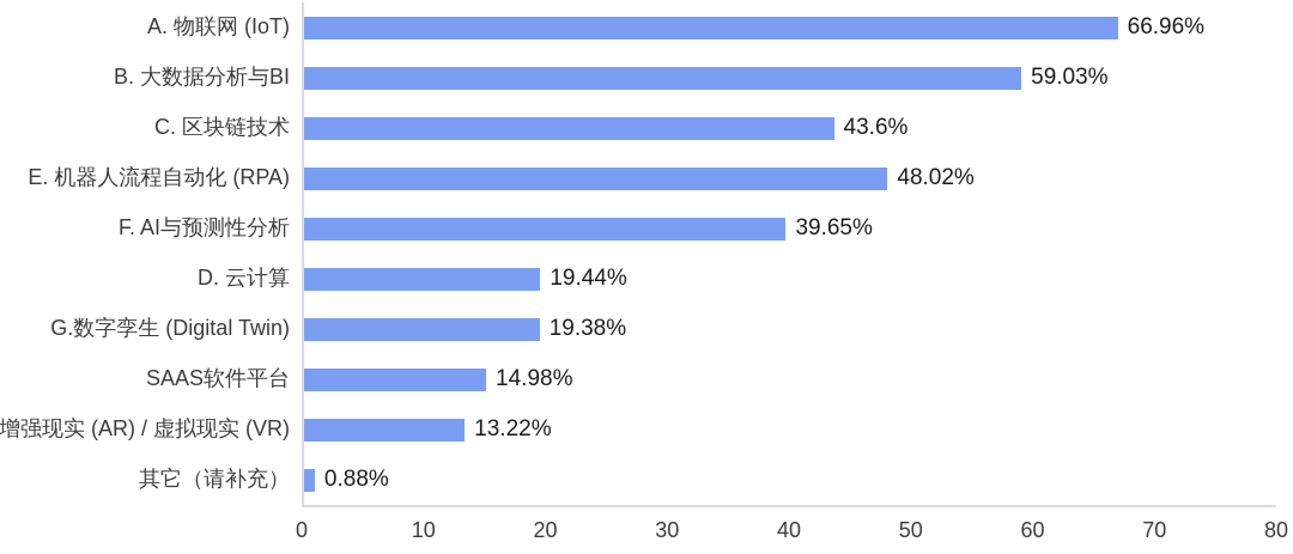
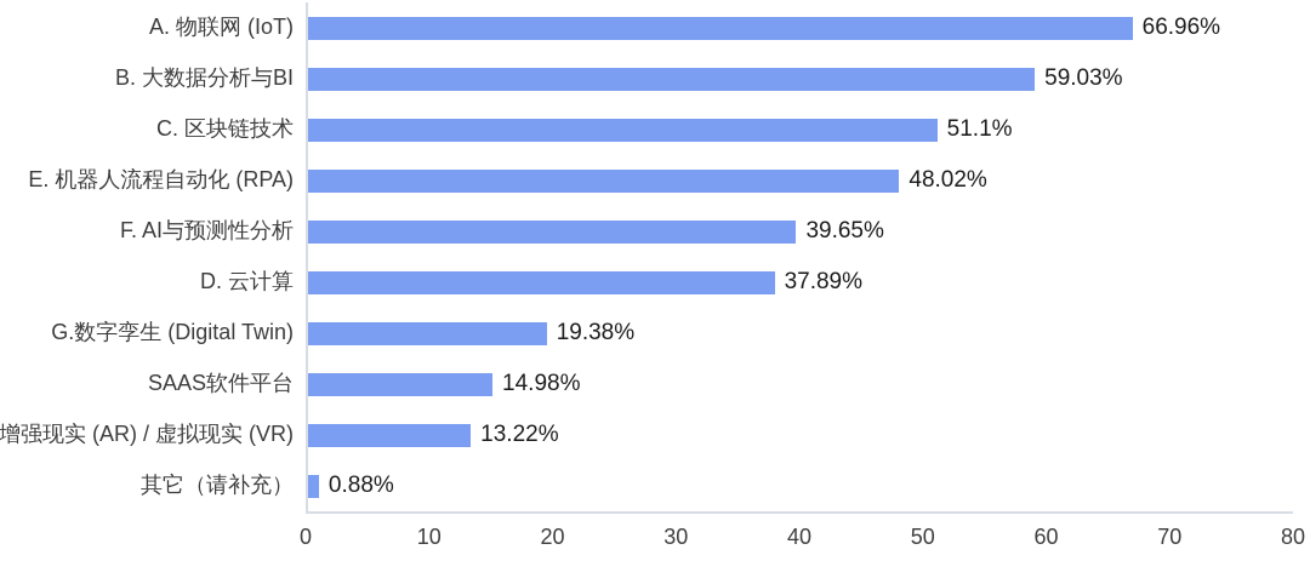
C. 区块链技术: 43.6% -> 51.1%
D. 云计算: 19.44% -> 37.89%
